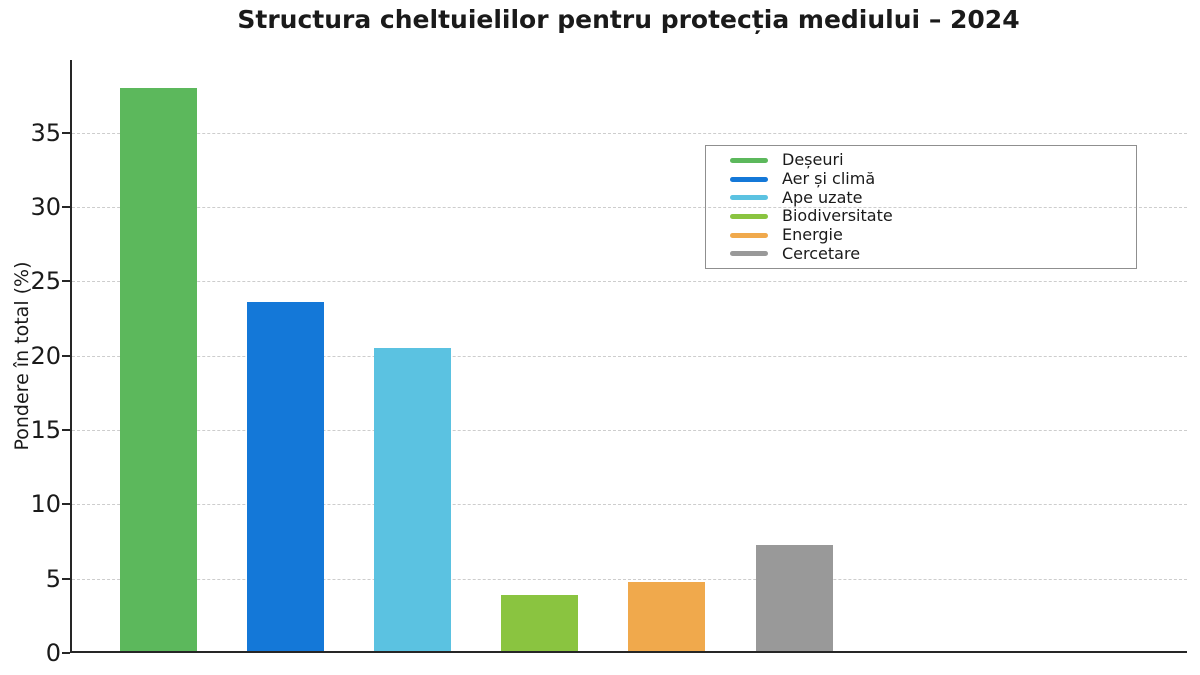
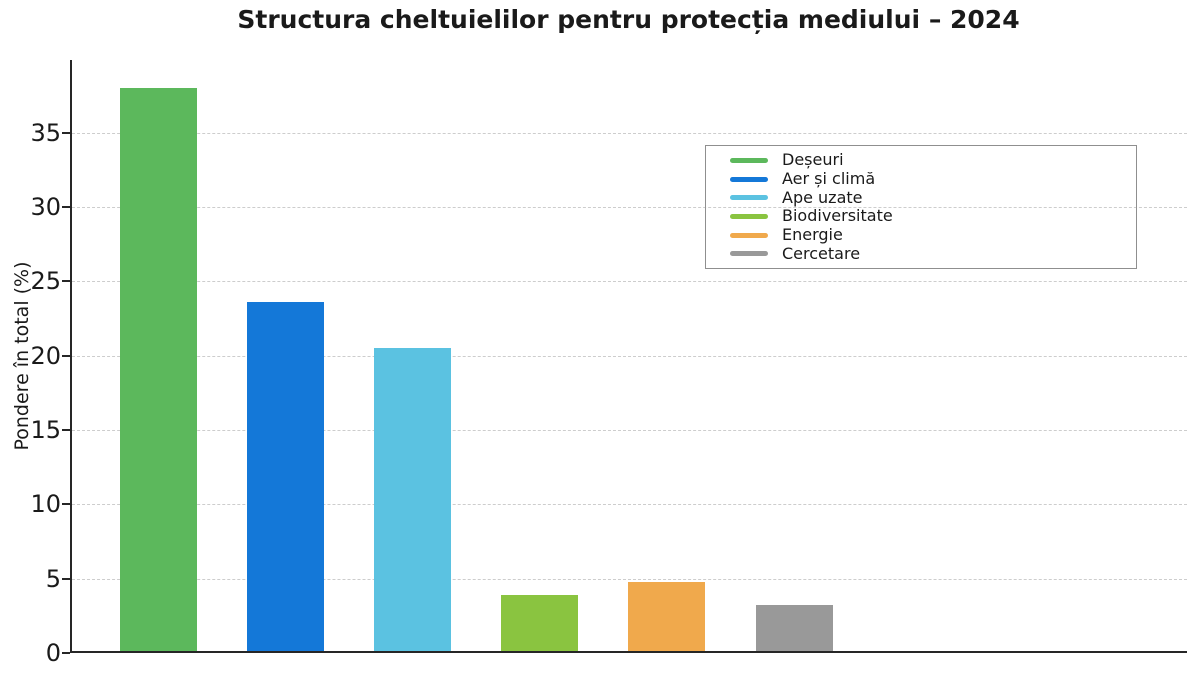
Cercetare: 7.3 -> 3.2
